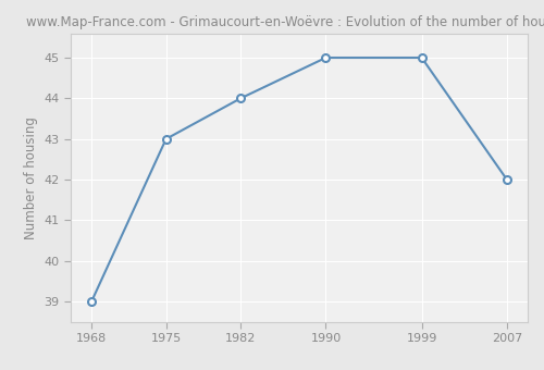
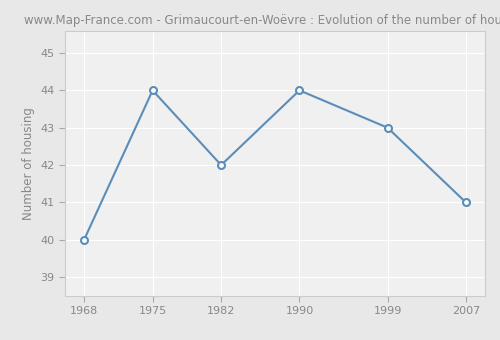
1968: 39 -> 40
1975: 43 -> 44
1982: 44 -> 42
1990: 45 -> 44
1999: 45 -> 43
2007: 42 -> 41
